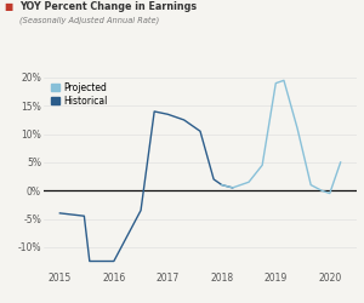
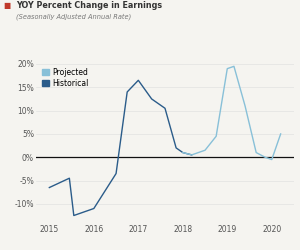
Historical/2015: -4.0% -> -6.5%
Historical/2016: -12.5% -> -11.0%
Historical/2017: 13.5% -> 16.5%
